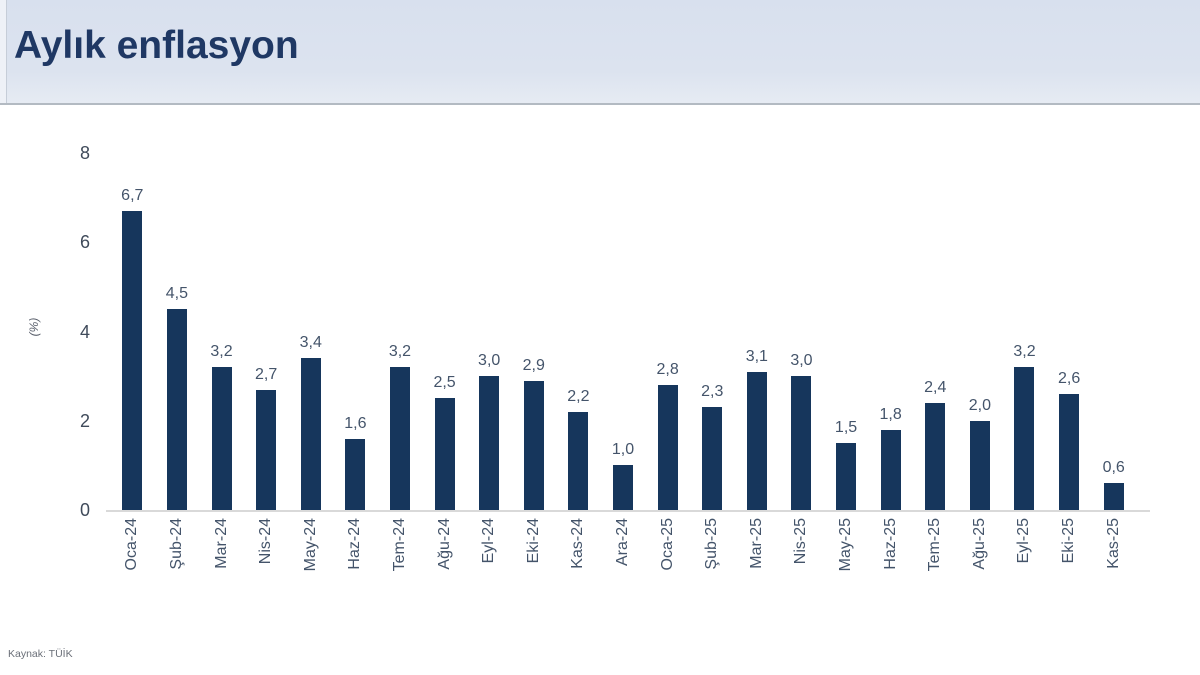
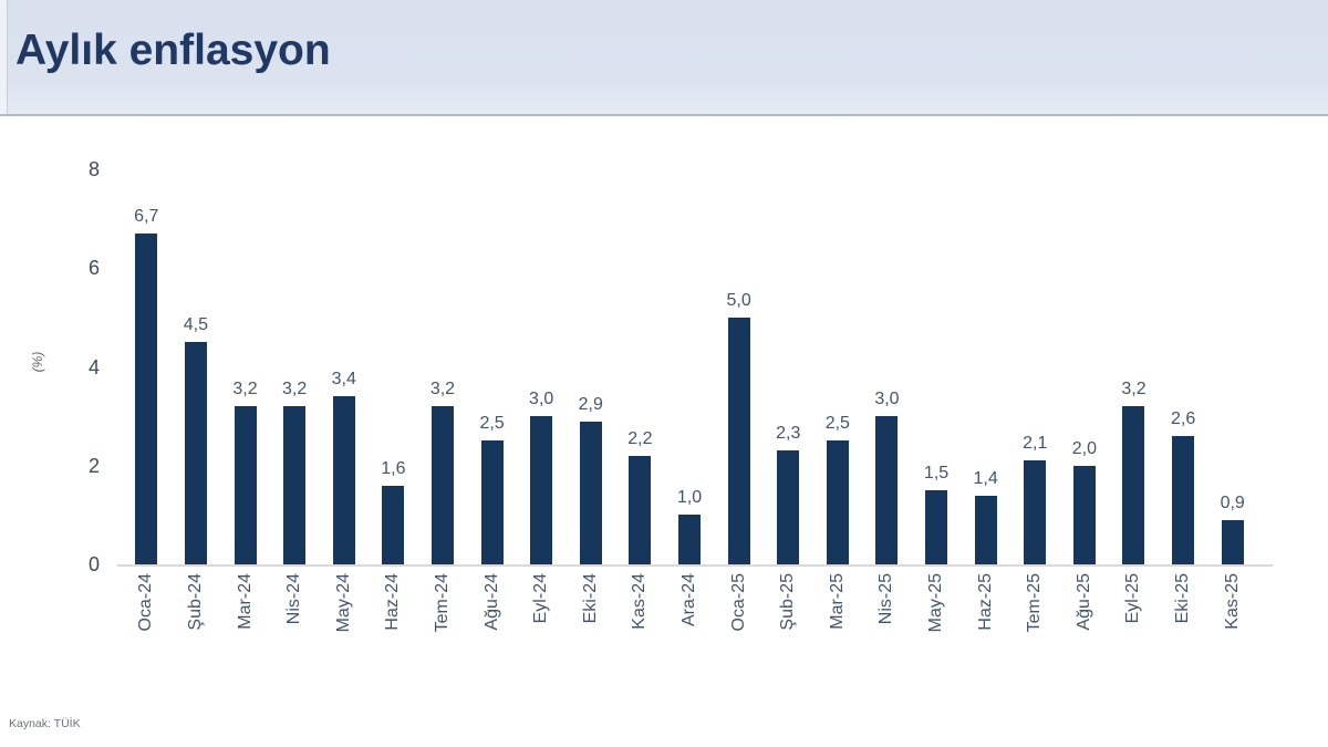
Nis-24: 2,7 -> 3,2
Oca-25: 2,8 -> 5,0
Mar-25: 3,1 -> 2,5
Haz-25: 1,8 -> 1,4
Tem-25: 2,4 -> 2,1
Kas-25: 0,6 -> 0,9
